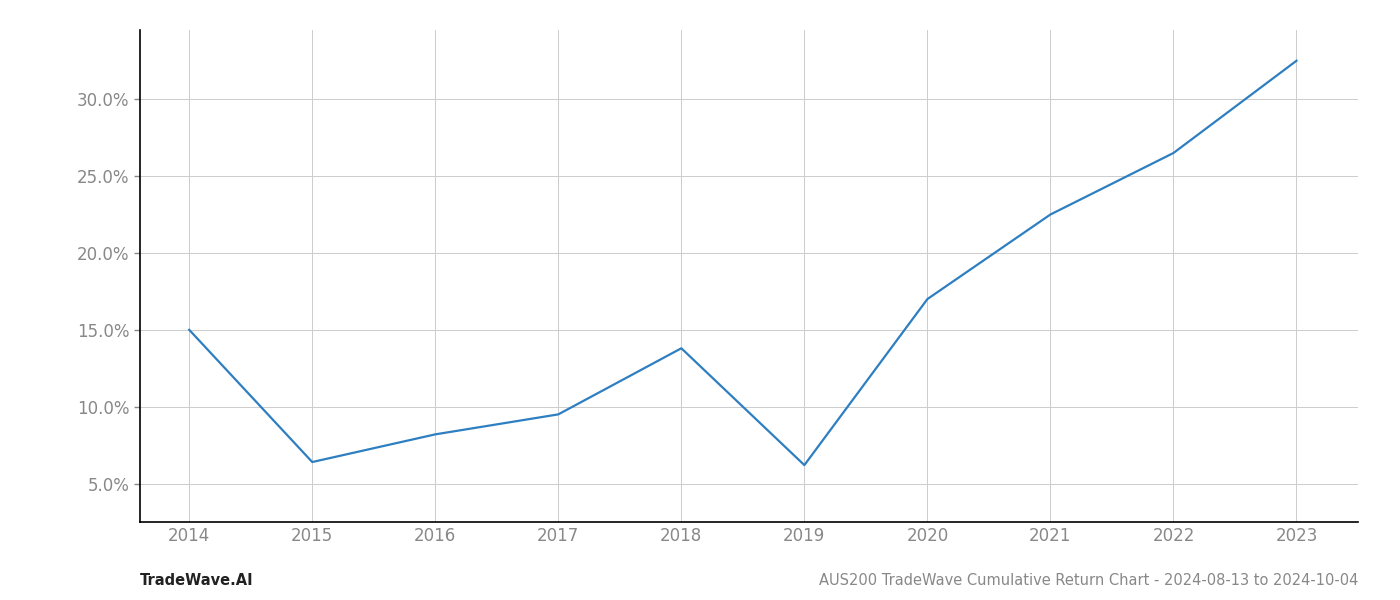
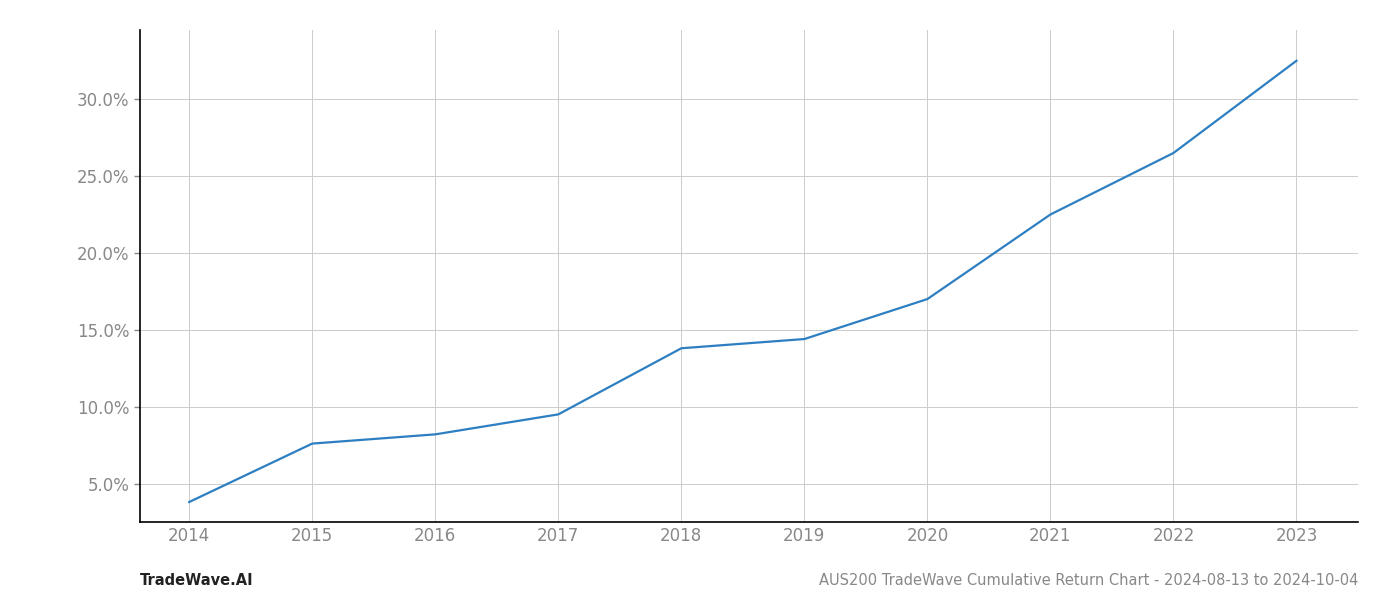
2014: 15.0% -> 3.8%
2015: 6.4% -> 7.6%
2019: 6.2% -> 14.4%
